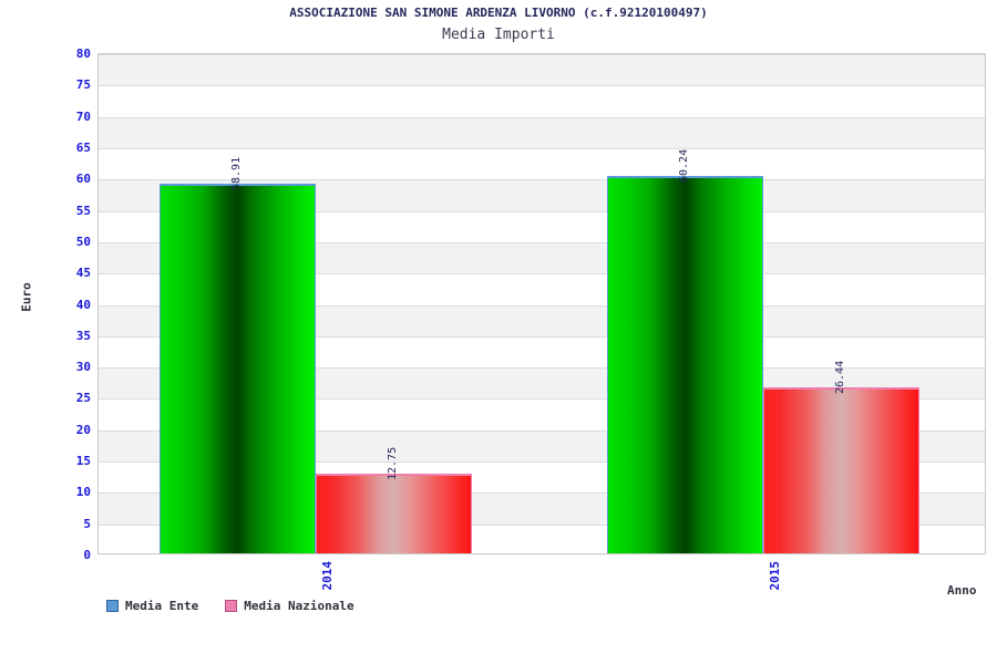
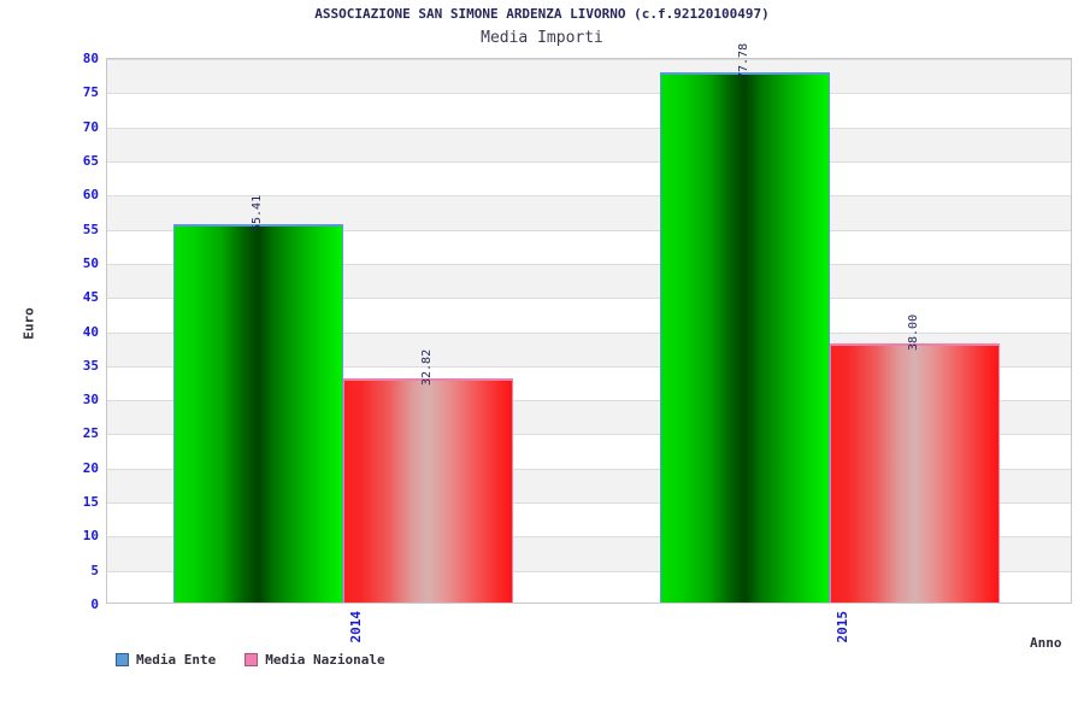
Media Ente/2014: 58.91 -> 55.41
Media Nazionale/2014: 12.75 -> 32.82
Media Ente/2015: 60.24 -> 77.78
Media Nazionale/2015: 26.44 -> 38.00
